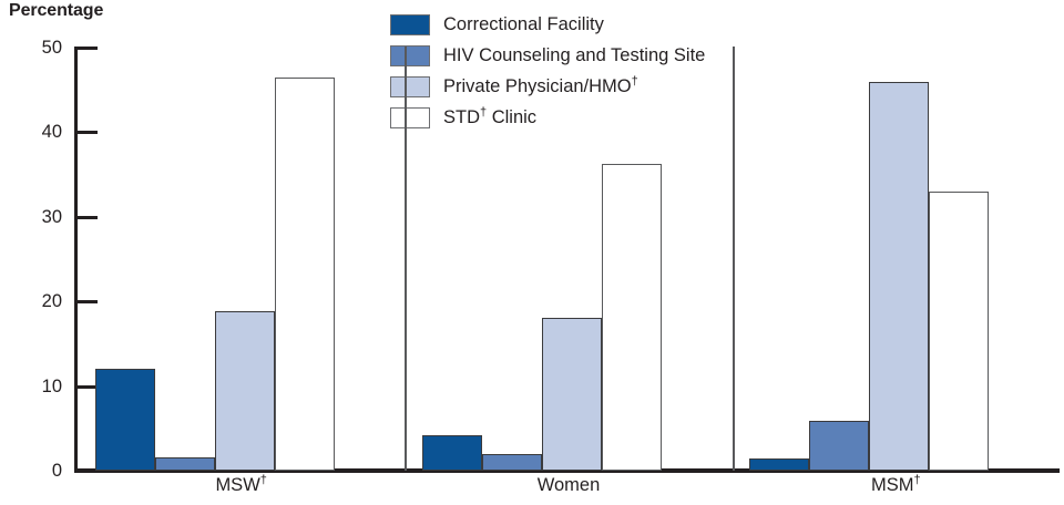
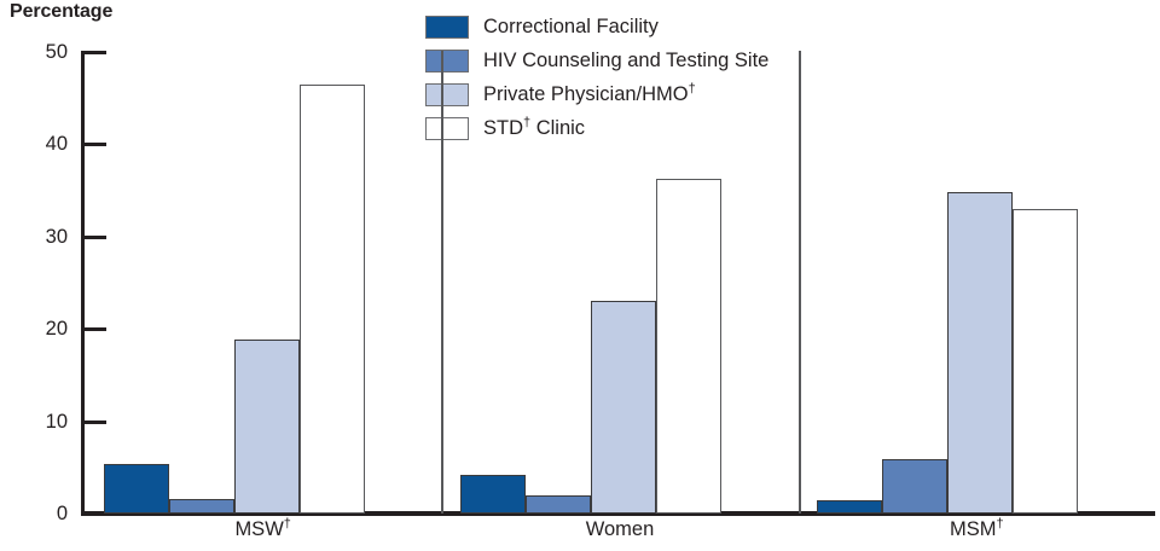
Correctional Facility/MSW†: 12 -> 5
Private Physician/HMO†/Women: 18 -> 23
Private Physician/HMO†/MSM†: 46 -> 35
